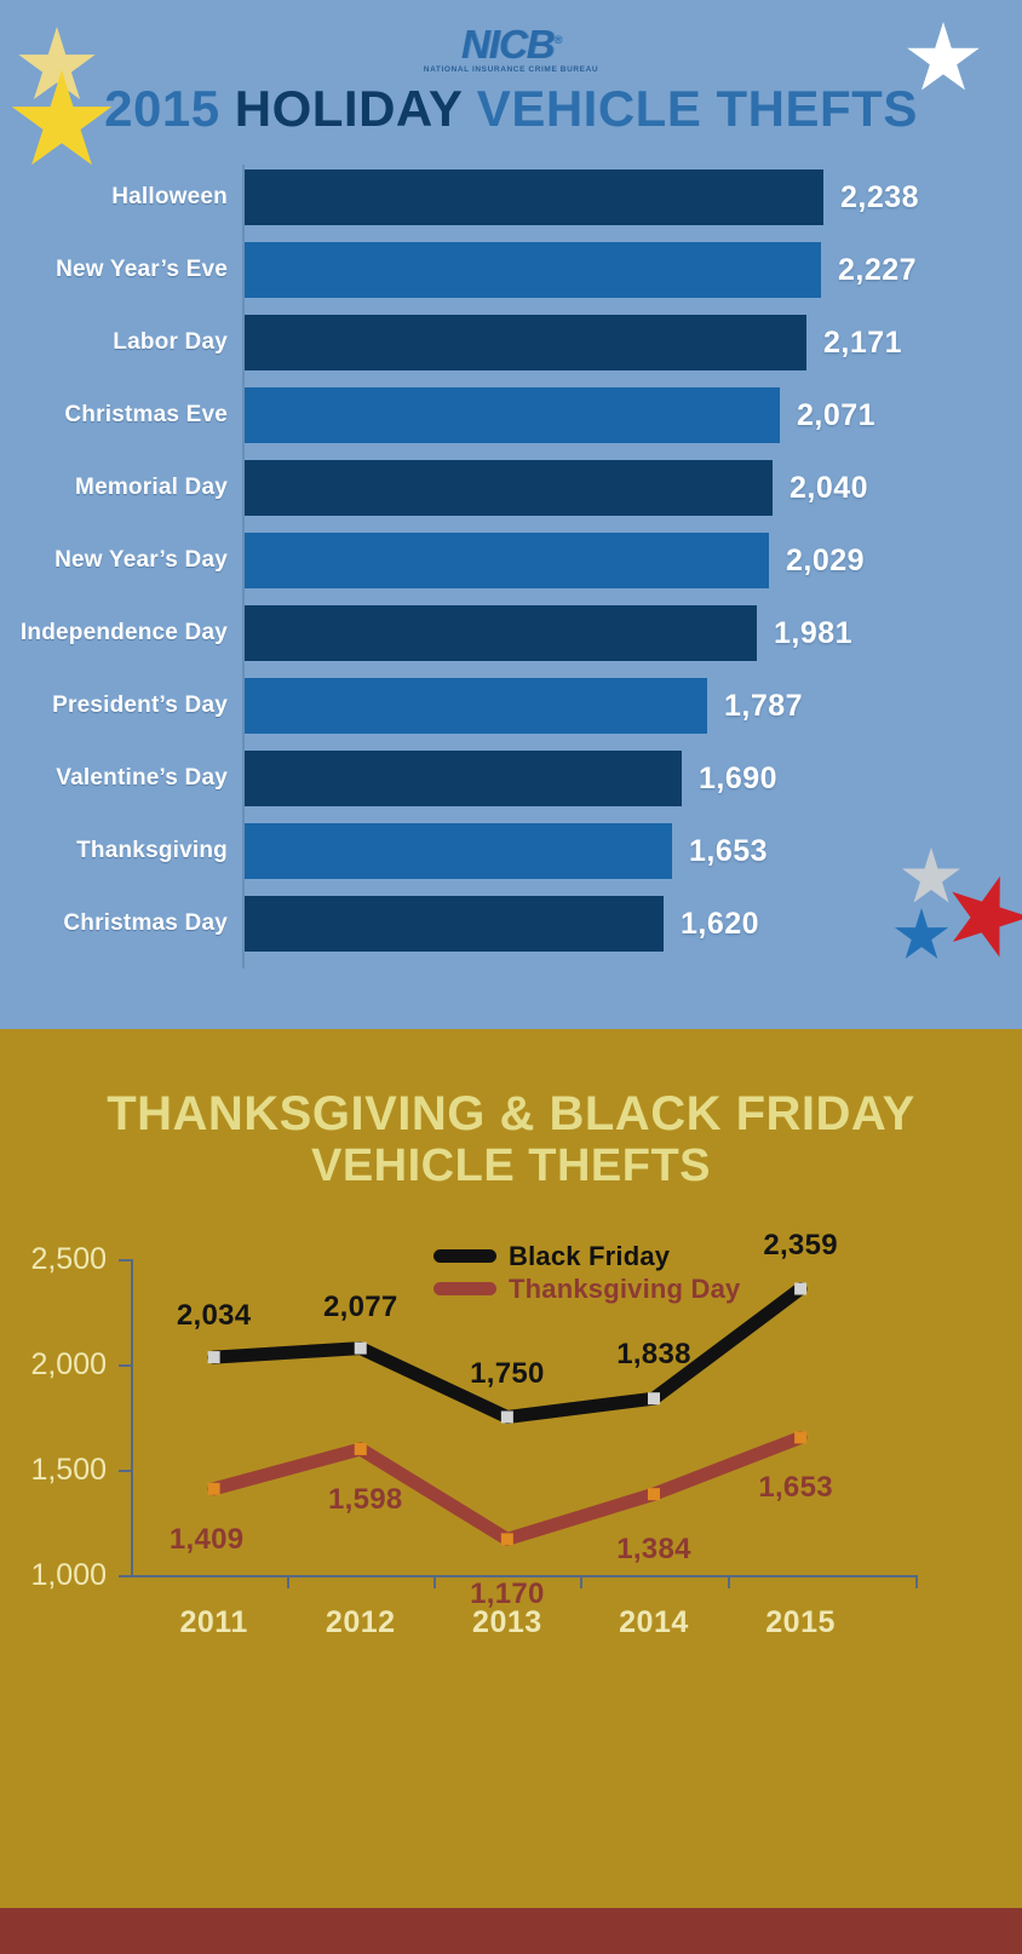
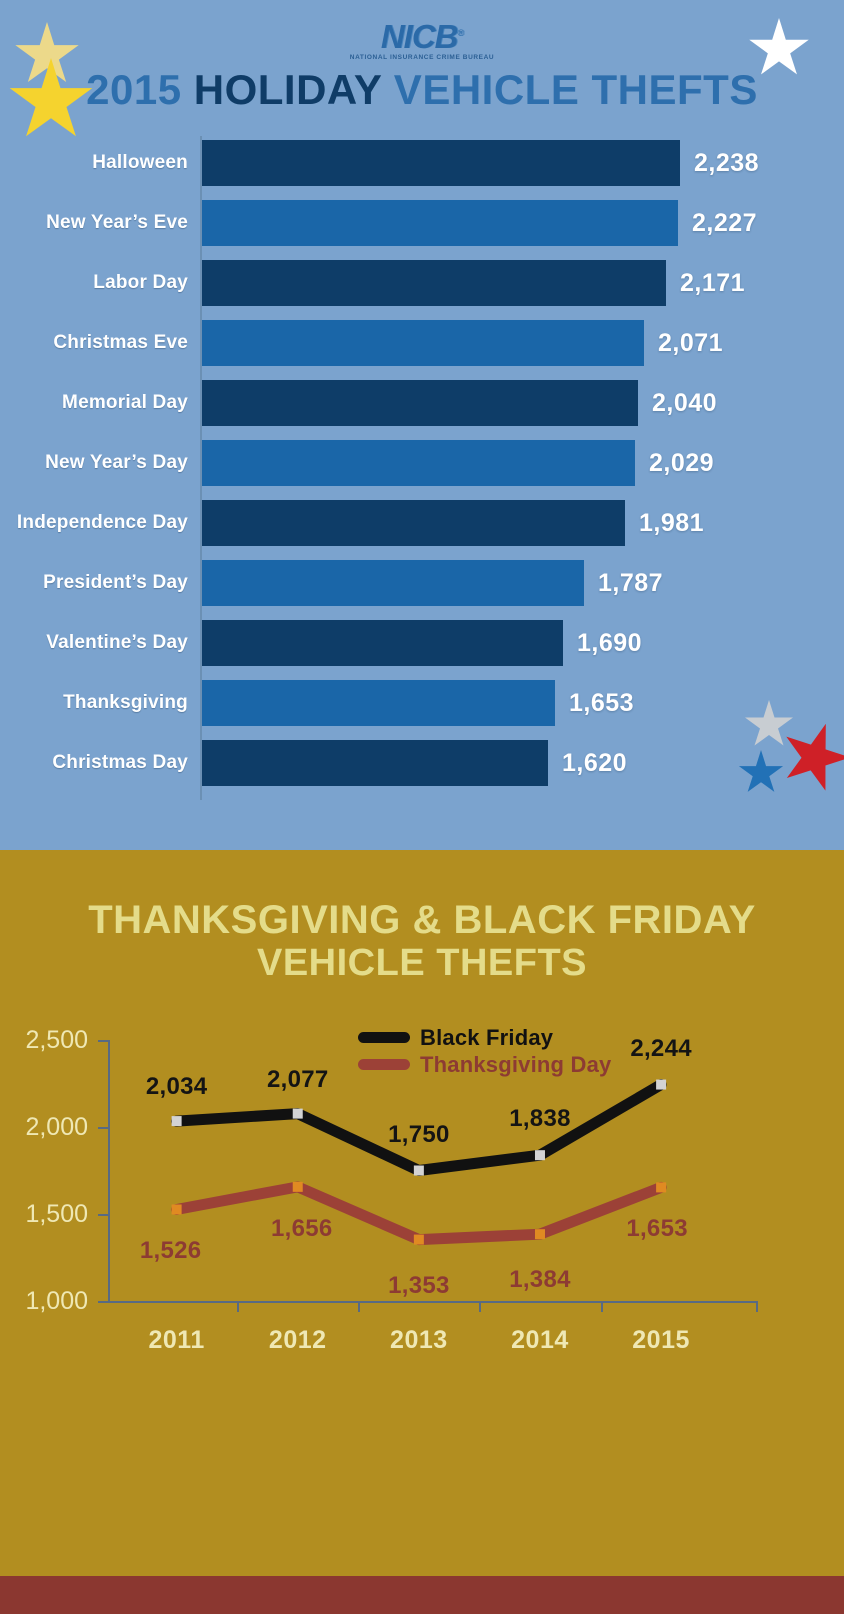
THANKSGIVING & BLACK FRIDAY VEHICLE THEFTS/Thanksgiving Day/2011: 1,409 -> 1,526
THANKSGIVING & BLACK FRIDAY VEHICLE THEFTS/Thanksgiving Day/2012: 1,598 -> 1,656
THANKSGIVING & BLACK FRIDAY VEHICLE THEFTS/Thanksgiving Day/2013: 1,170 -> 1,353
THANKSGIVING & BLACK FRIDAY VEHICLE THEFTS/Black Friday/2015: 2,359 -> 2,244
